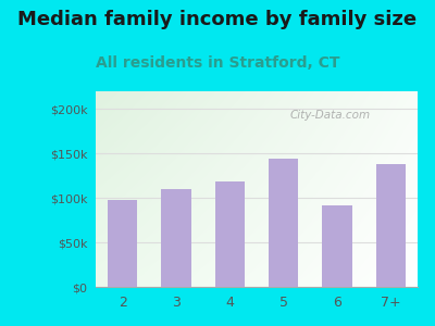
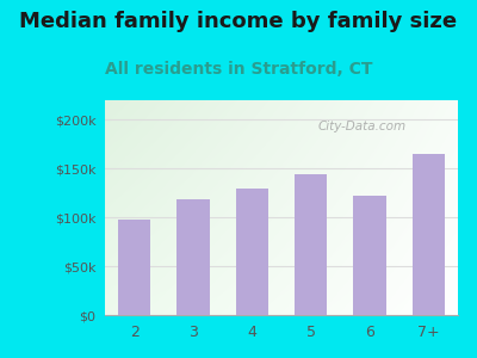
3: $110k -> $118k
4: $118k -> $130k
6: $92k -> $122k
7+: $138k -> $165k
